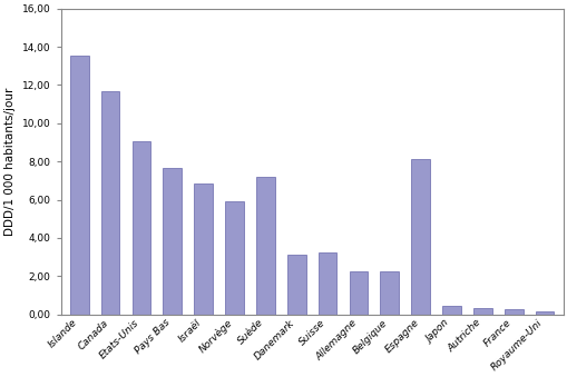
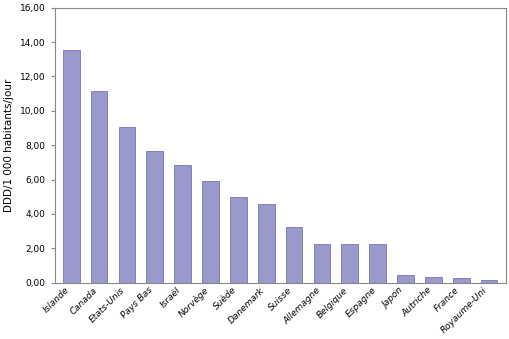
Canada: 11,7 -> 11,2
Suède: 7,2 -> 5,0
Danemark: 3,1 -> 4,6
Espagne: 8,1 -> 2,3
